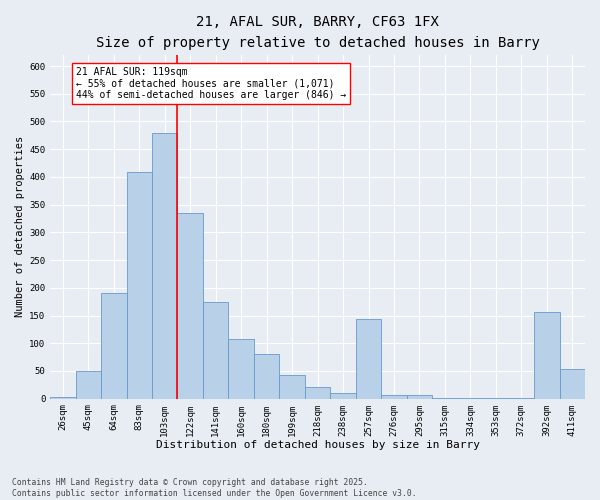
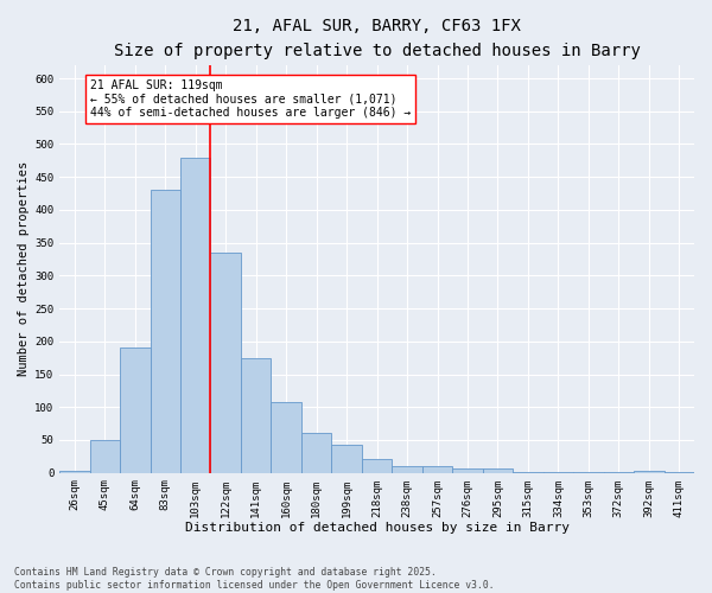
83sqm: 408 -> 430
180sqm: 80 -> 60
257sqm: 144 -> 10
392sqm: 156 -> 4
411sqm: 54 -> 1
